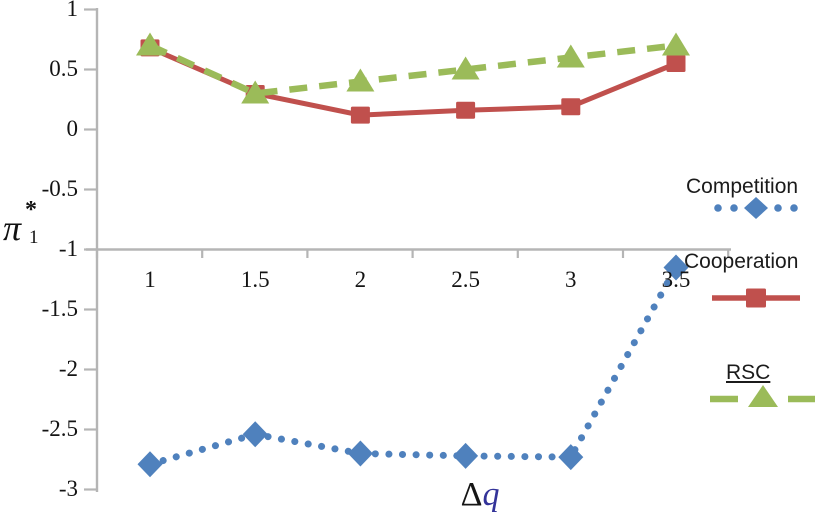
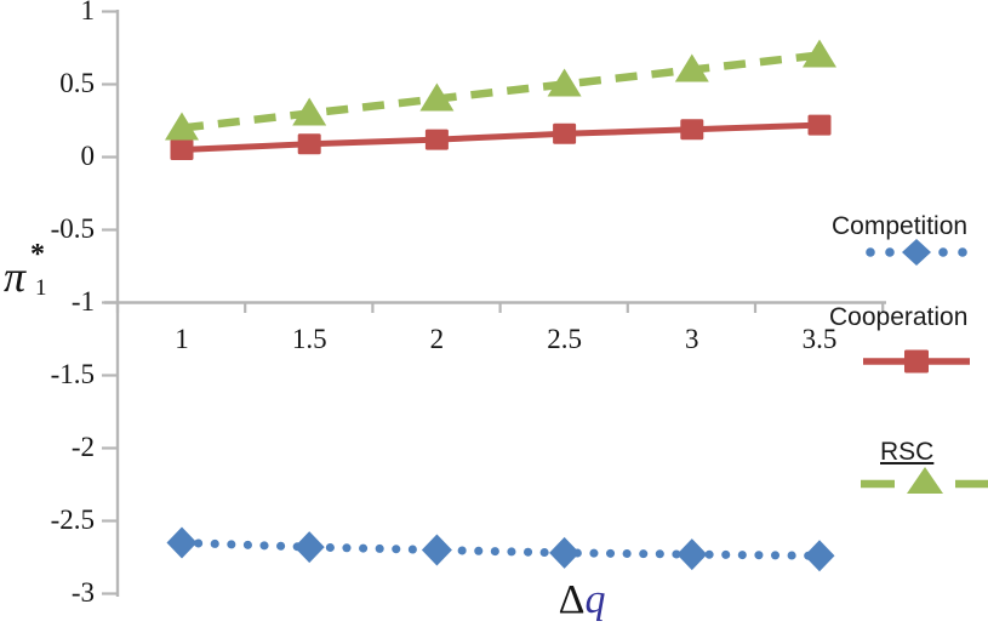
Competition/1: -2.79 -> -2.65
Cooperation/1: 0.68 -> 0.05
RSC/1: 0.7 -> 0.2
Competition/1.5: -2.54 -> -2.68
Cooperation/1.5: 0.30 -> 0.09
Competition/3.5: -1.15 -> -2.74
Cooperation/3.5: 0.55 -> 0.22
